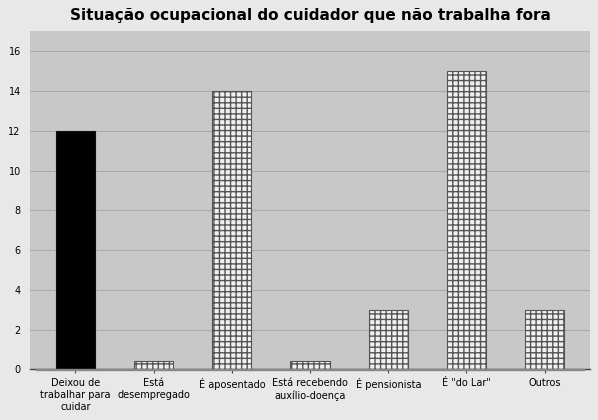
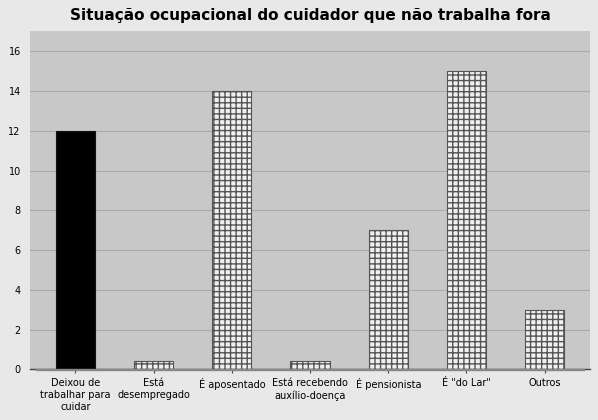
É pensionista: 3.0 -> 7.0
